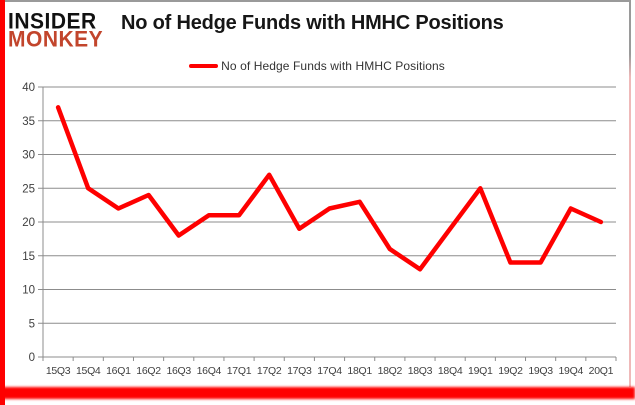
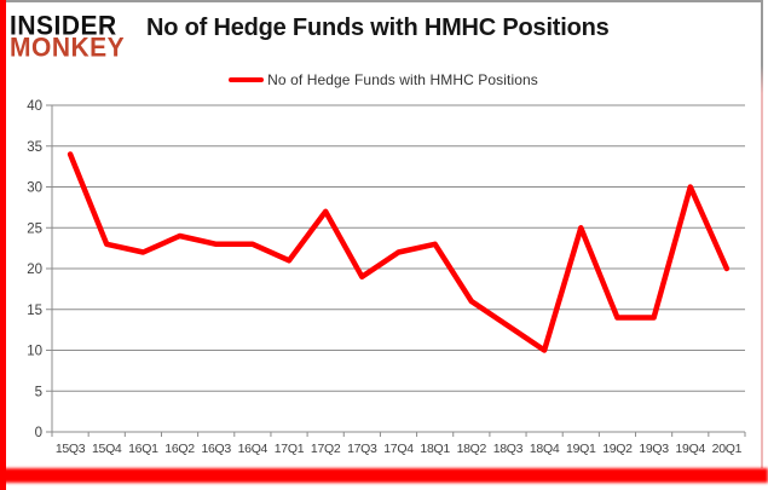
15Q3: 37 -> 34
15Q4: 25 -> 23
16Q3: 18 -> 23
16Q4: 21 -> 23
18Q4: 19 -> 10
19Q4: 22 -> 30
